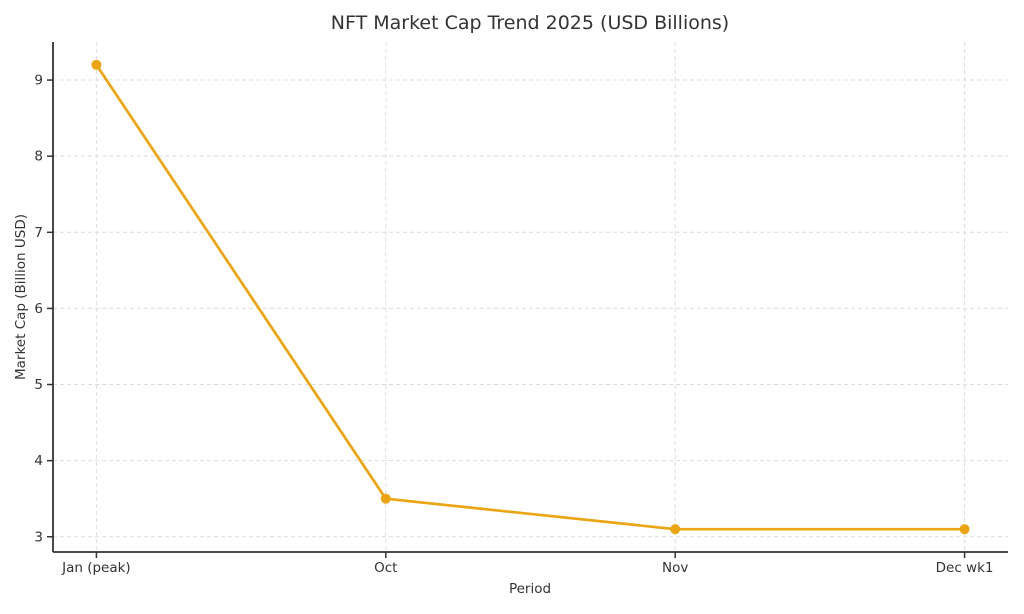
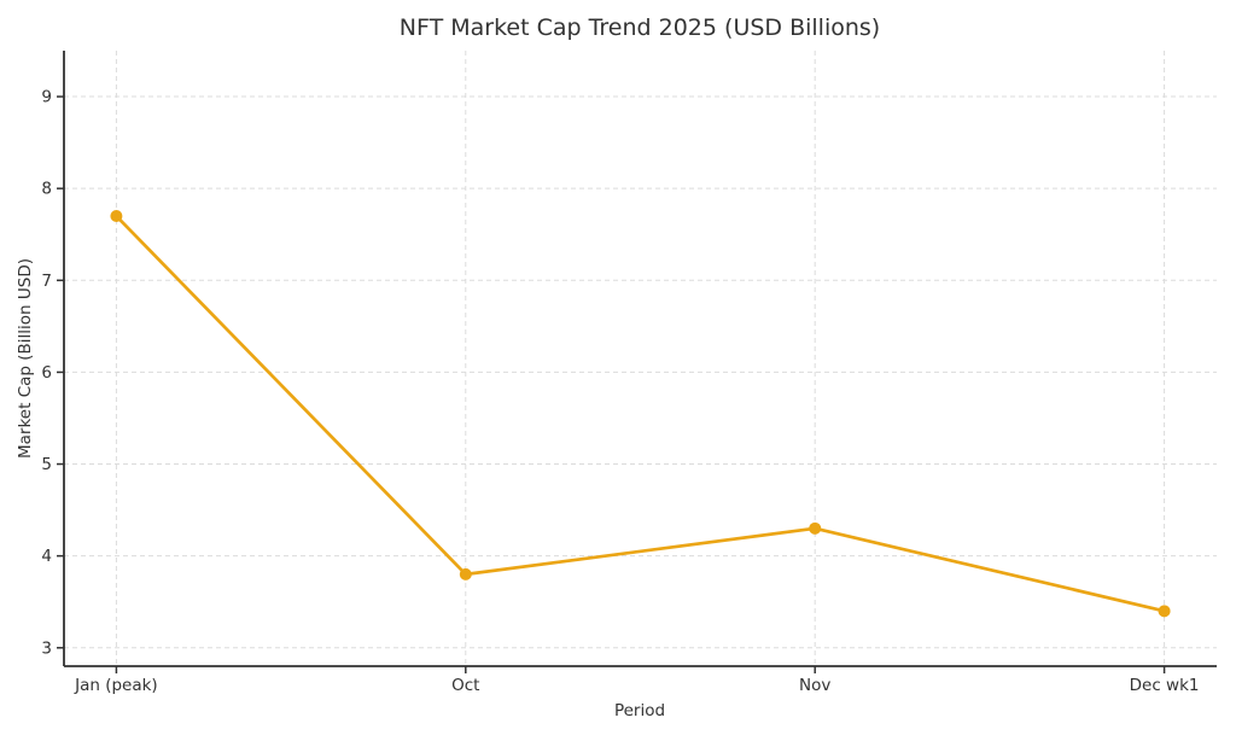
Jan (peak): 9.2 -> 7.7
Oct: 3.5 -> 3.8
Nov: 3.1 -> 4.3
Dec wk1: 3.1 -> 3.4
